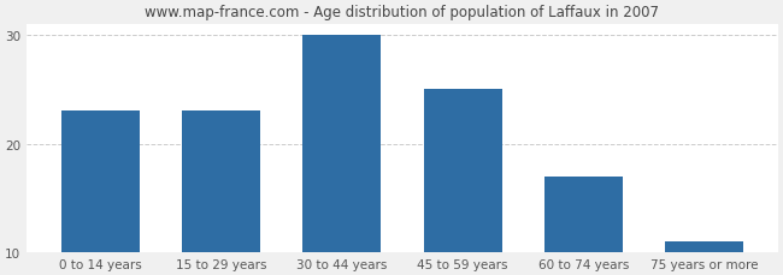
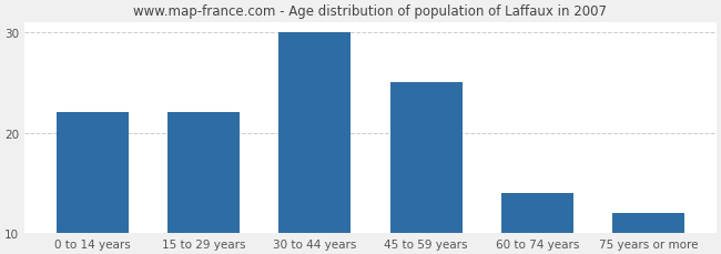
0 to 14 years: 23 -> 22
15 to 29 years: 23 -> 22
60 to 74 years: 17 -> 14
75 years or more: 11 -> 12
